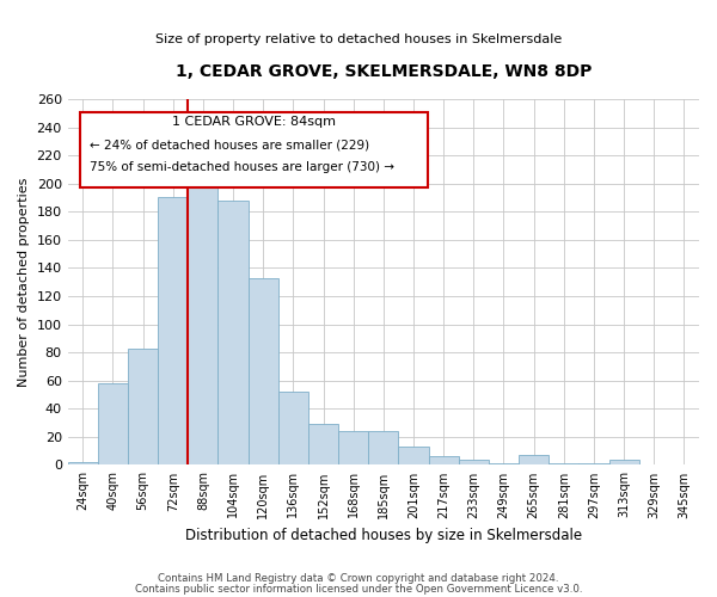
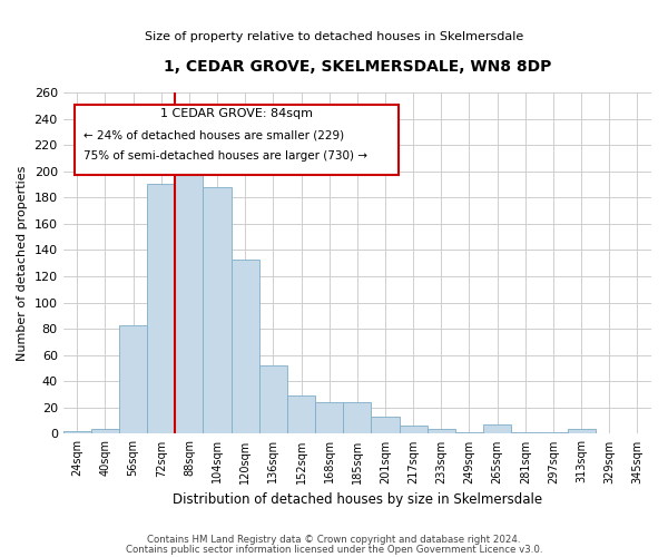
40sqm: 58 -> 4
